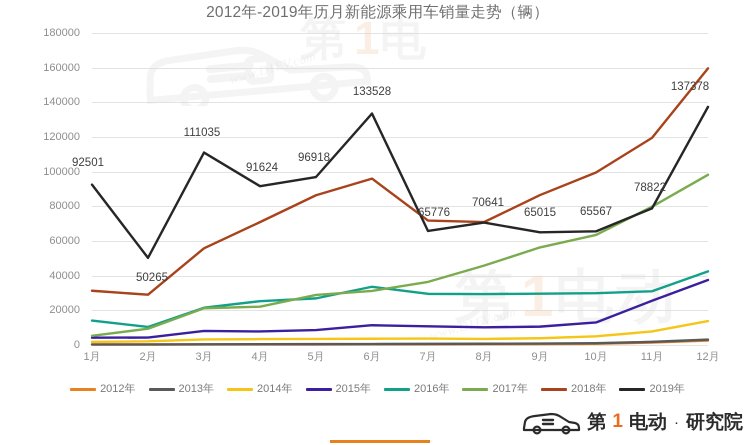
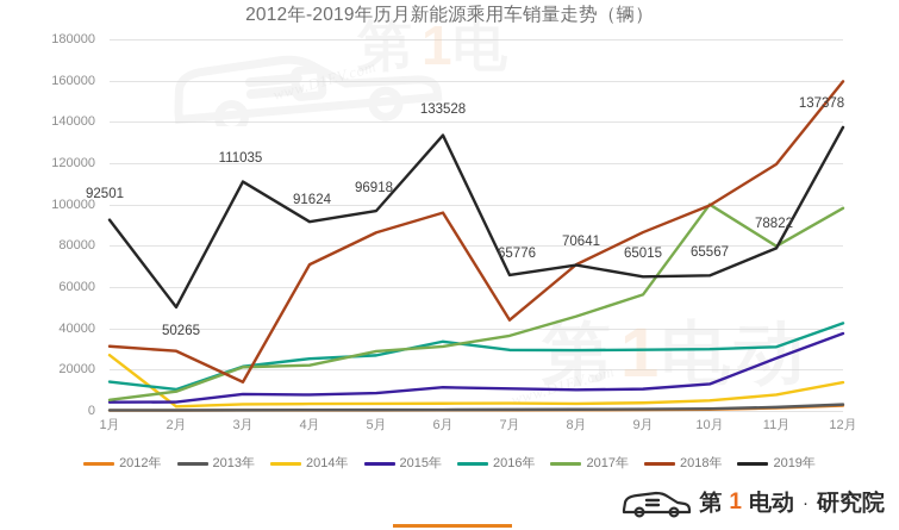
2014年/1月: 2000 -> 27000
2018年/3月: 56000 -> 14000
2018年/7月: 72000 -> 44000
2017年/10月: 64000 -> 100000
